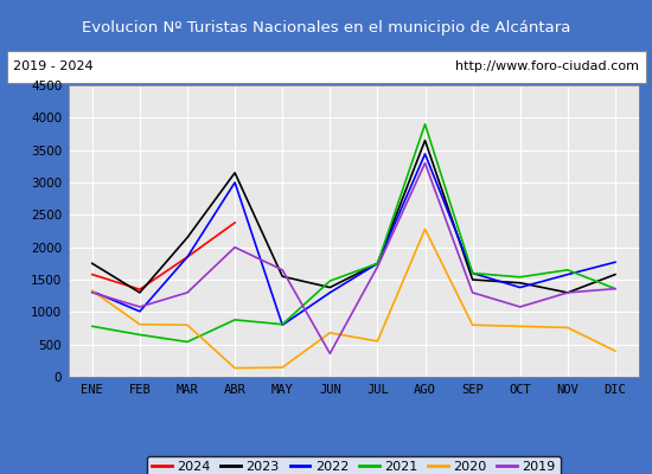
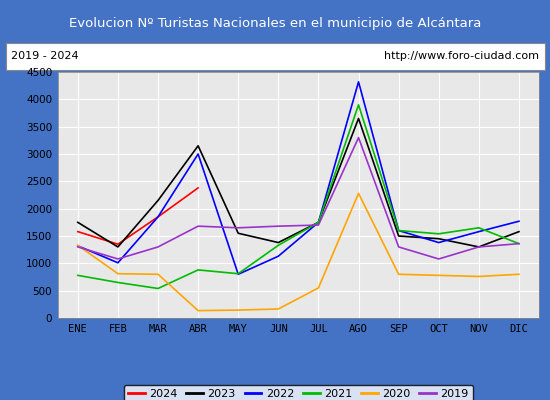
2019/ABR: 2000 -> 1680
2022/JUN: 1300 -> 1130
2021/JUN: 1480 -> 1330
2020/JUN: 680 -> 160
2019/JUN: 360 -> 1680
2022/AGO: 3440 -> 4320
2020/DIC: 400 -> 800
